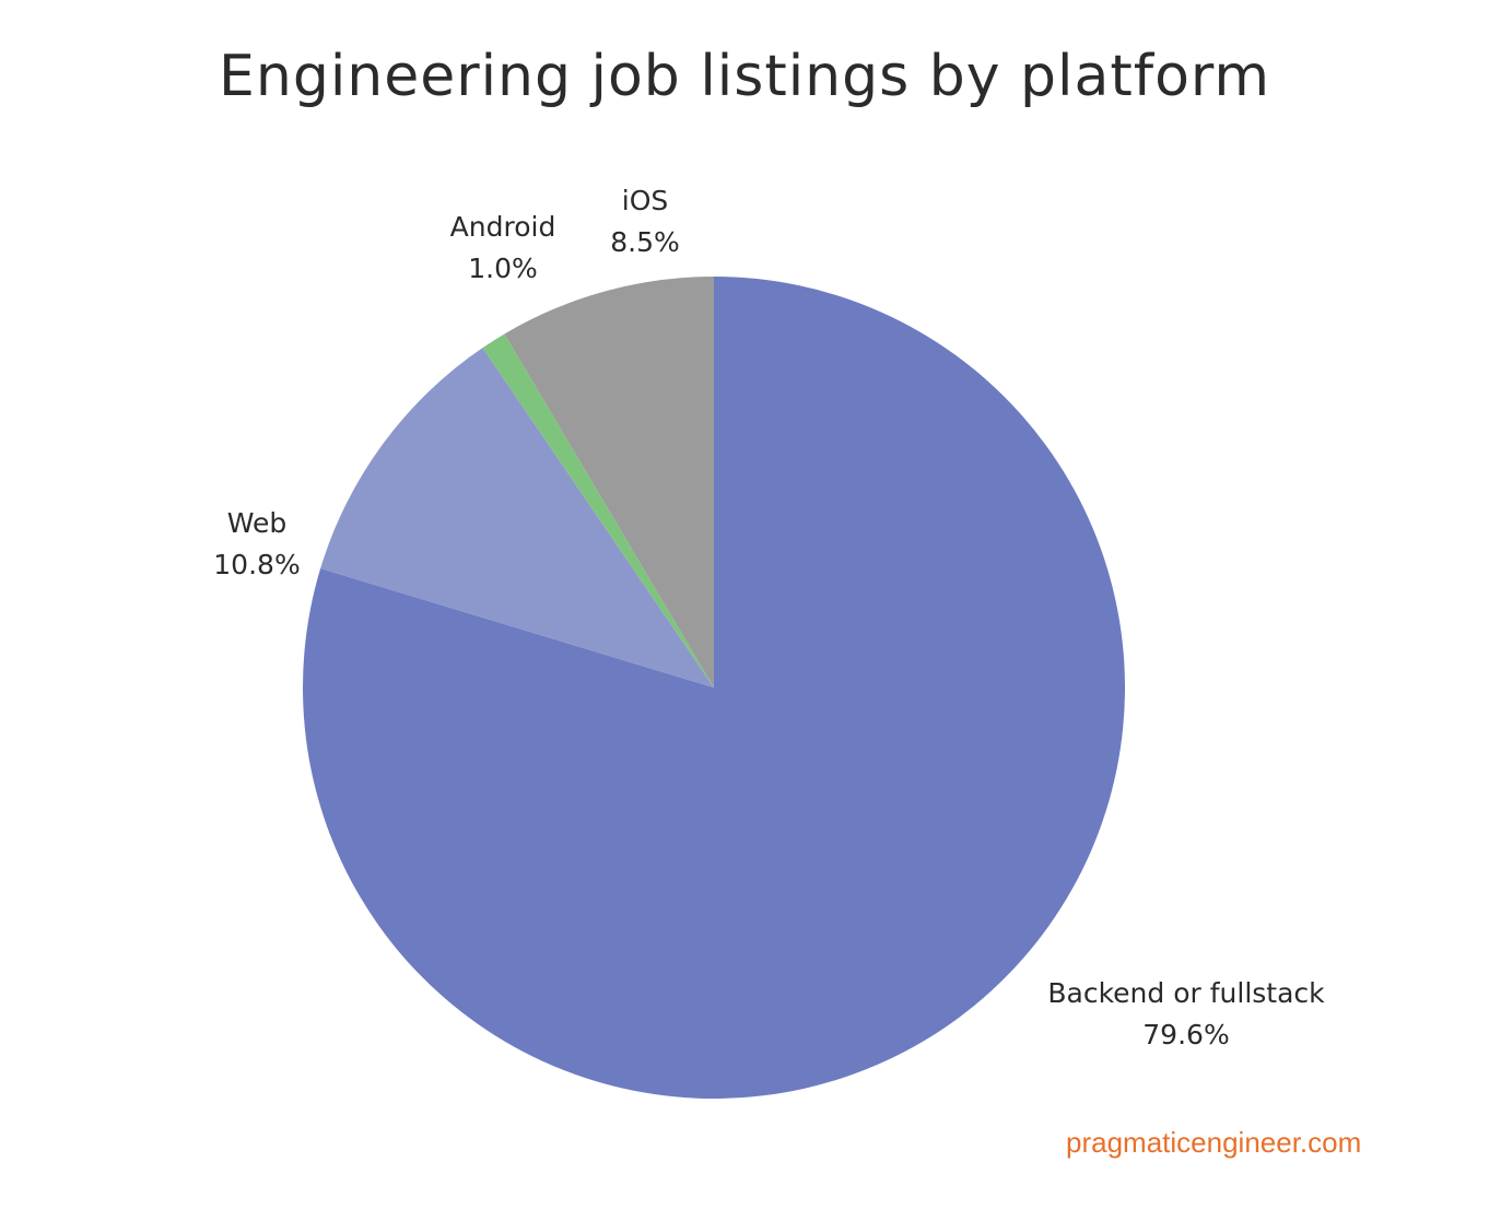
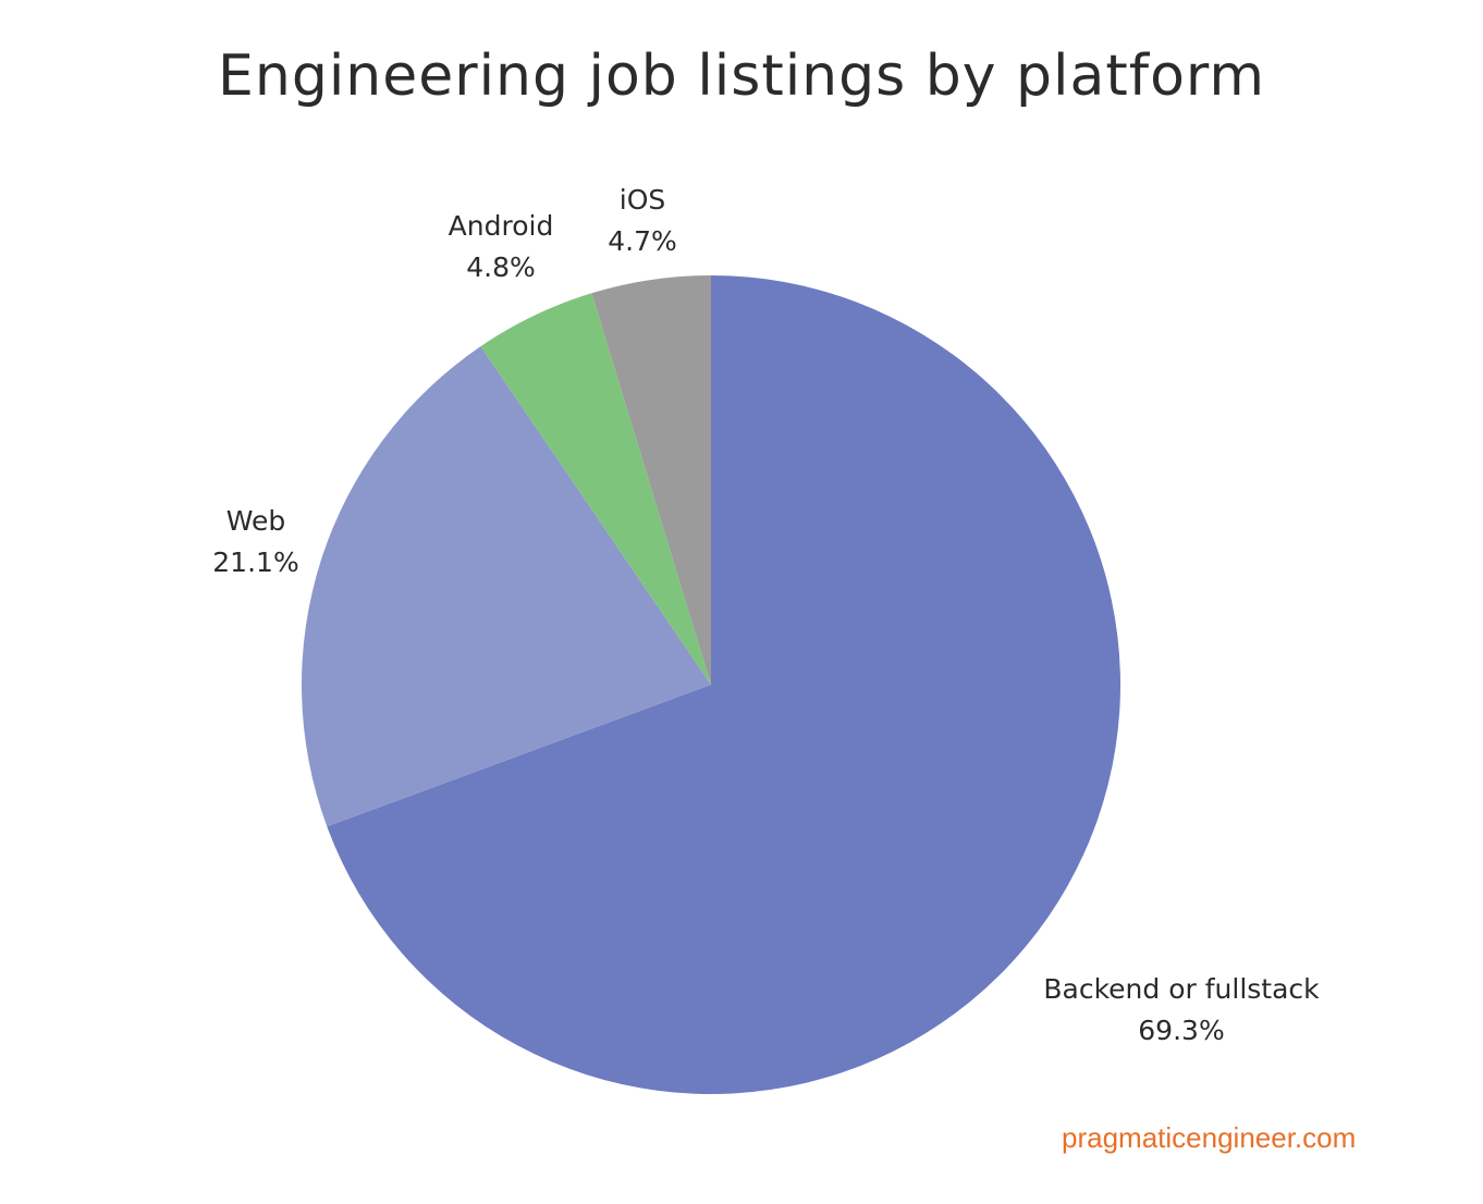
Backend or fullstack: 79.6% -> 69.3%
Web: 10.8% -> 21.1%
Android: 1.0% -> 4.8%
iOS: 8.5% -> 4.7%
